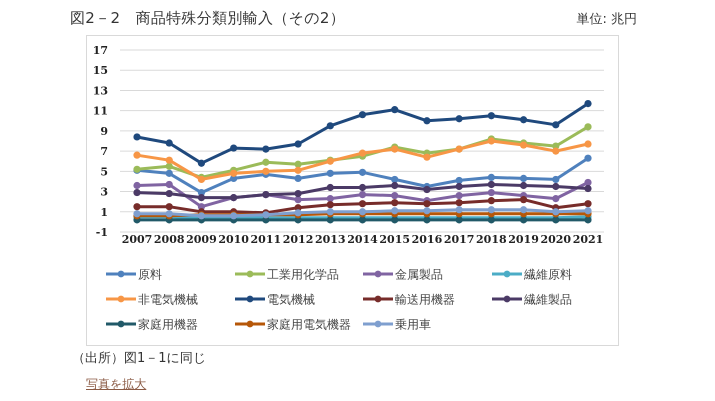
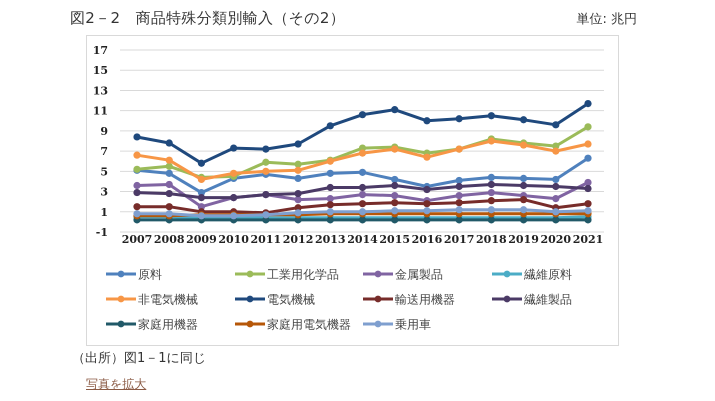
工業用化学品/2010: 5.1 -> 4.5
工業用化学品/2014: 6.5 -> 7.3
